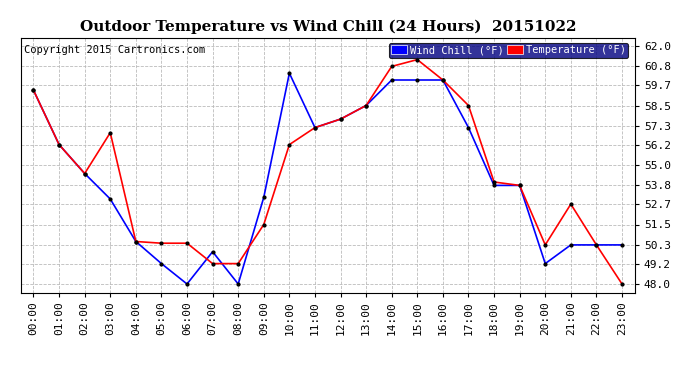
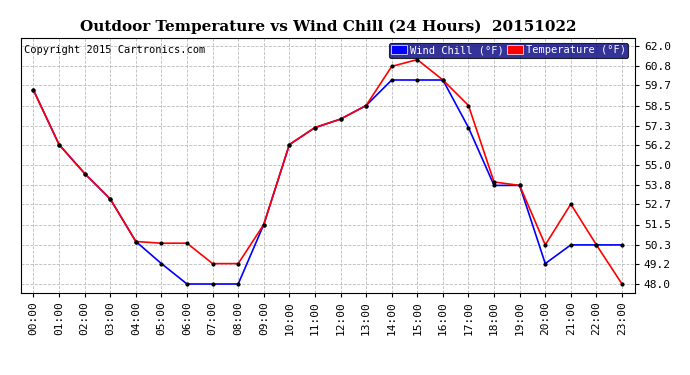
Temperature (°F)/03:00: 56.9 -> 53.0
Wind Chill (°F)/07:00: 49.9 -> 48.0
Wind Chill (°F)/09:00: 53.1 -> 51.5
Wind Chill (°F)/10:00: 60.4 -> 56.2
